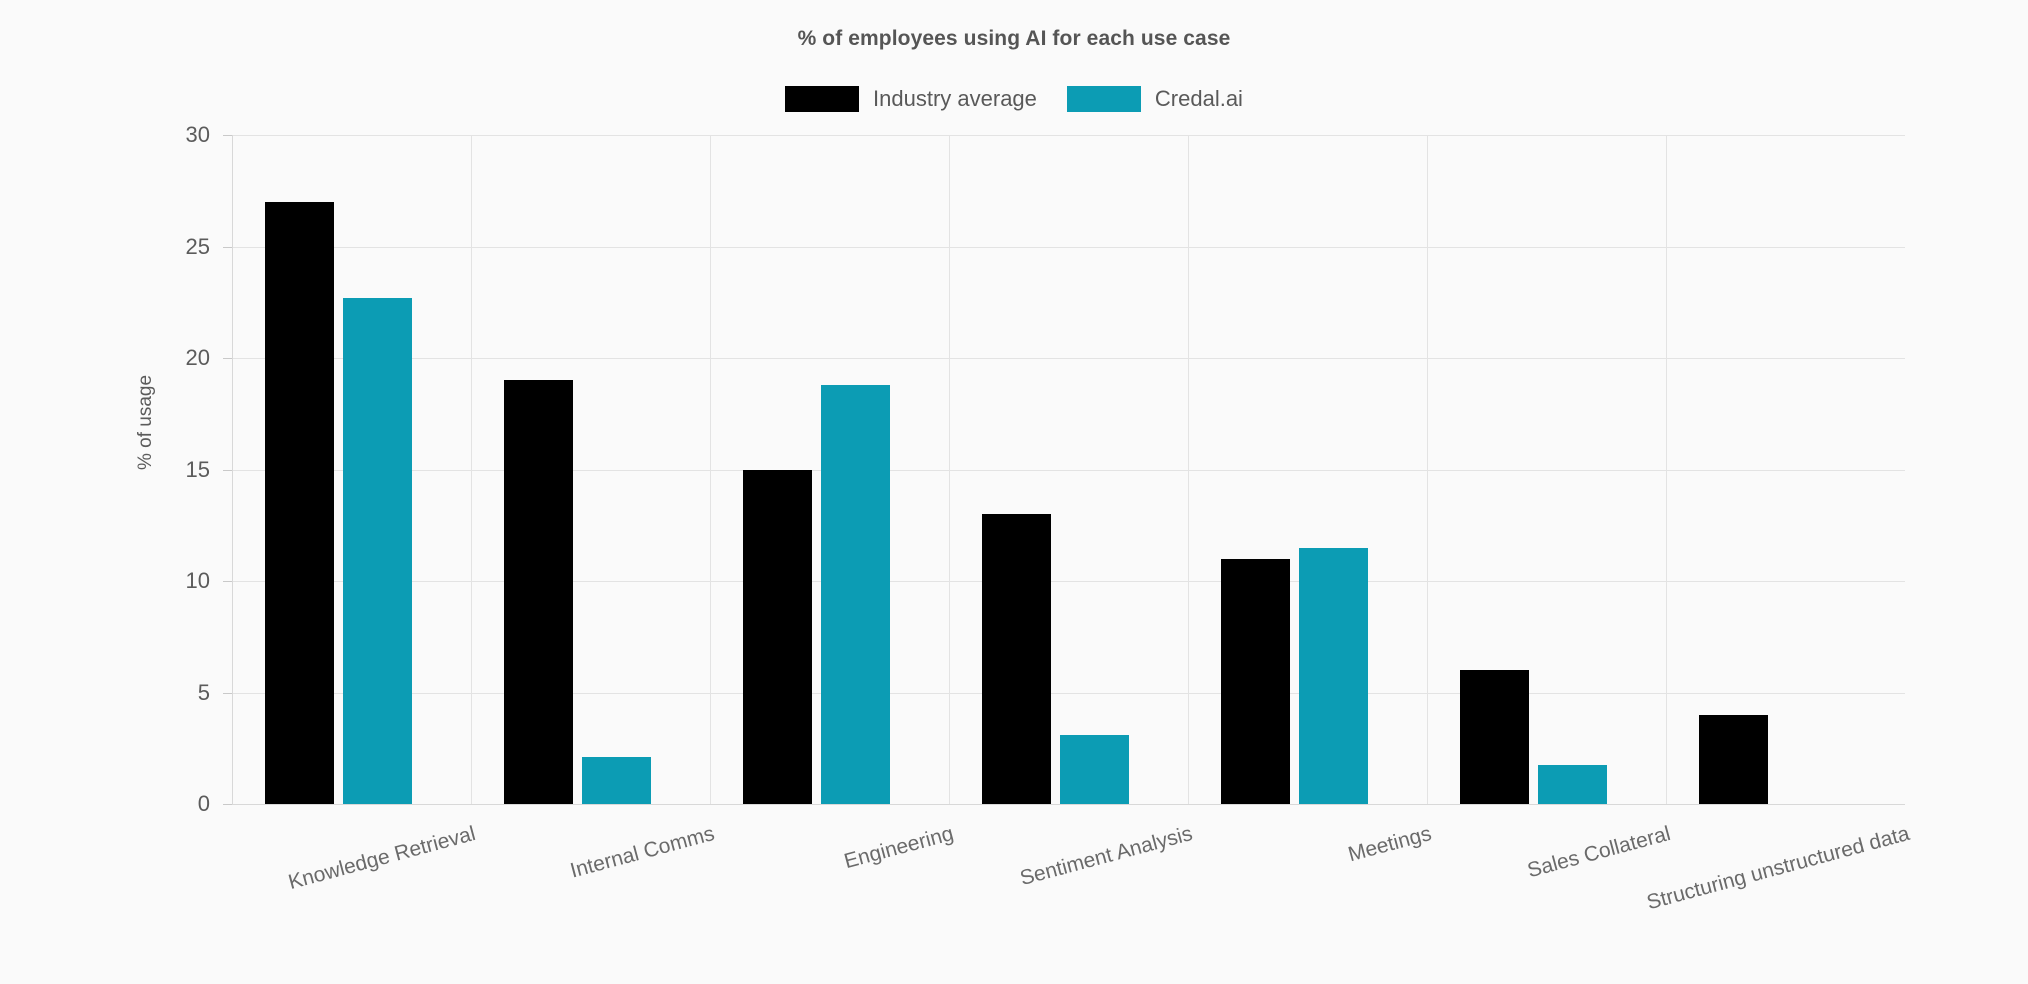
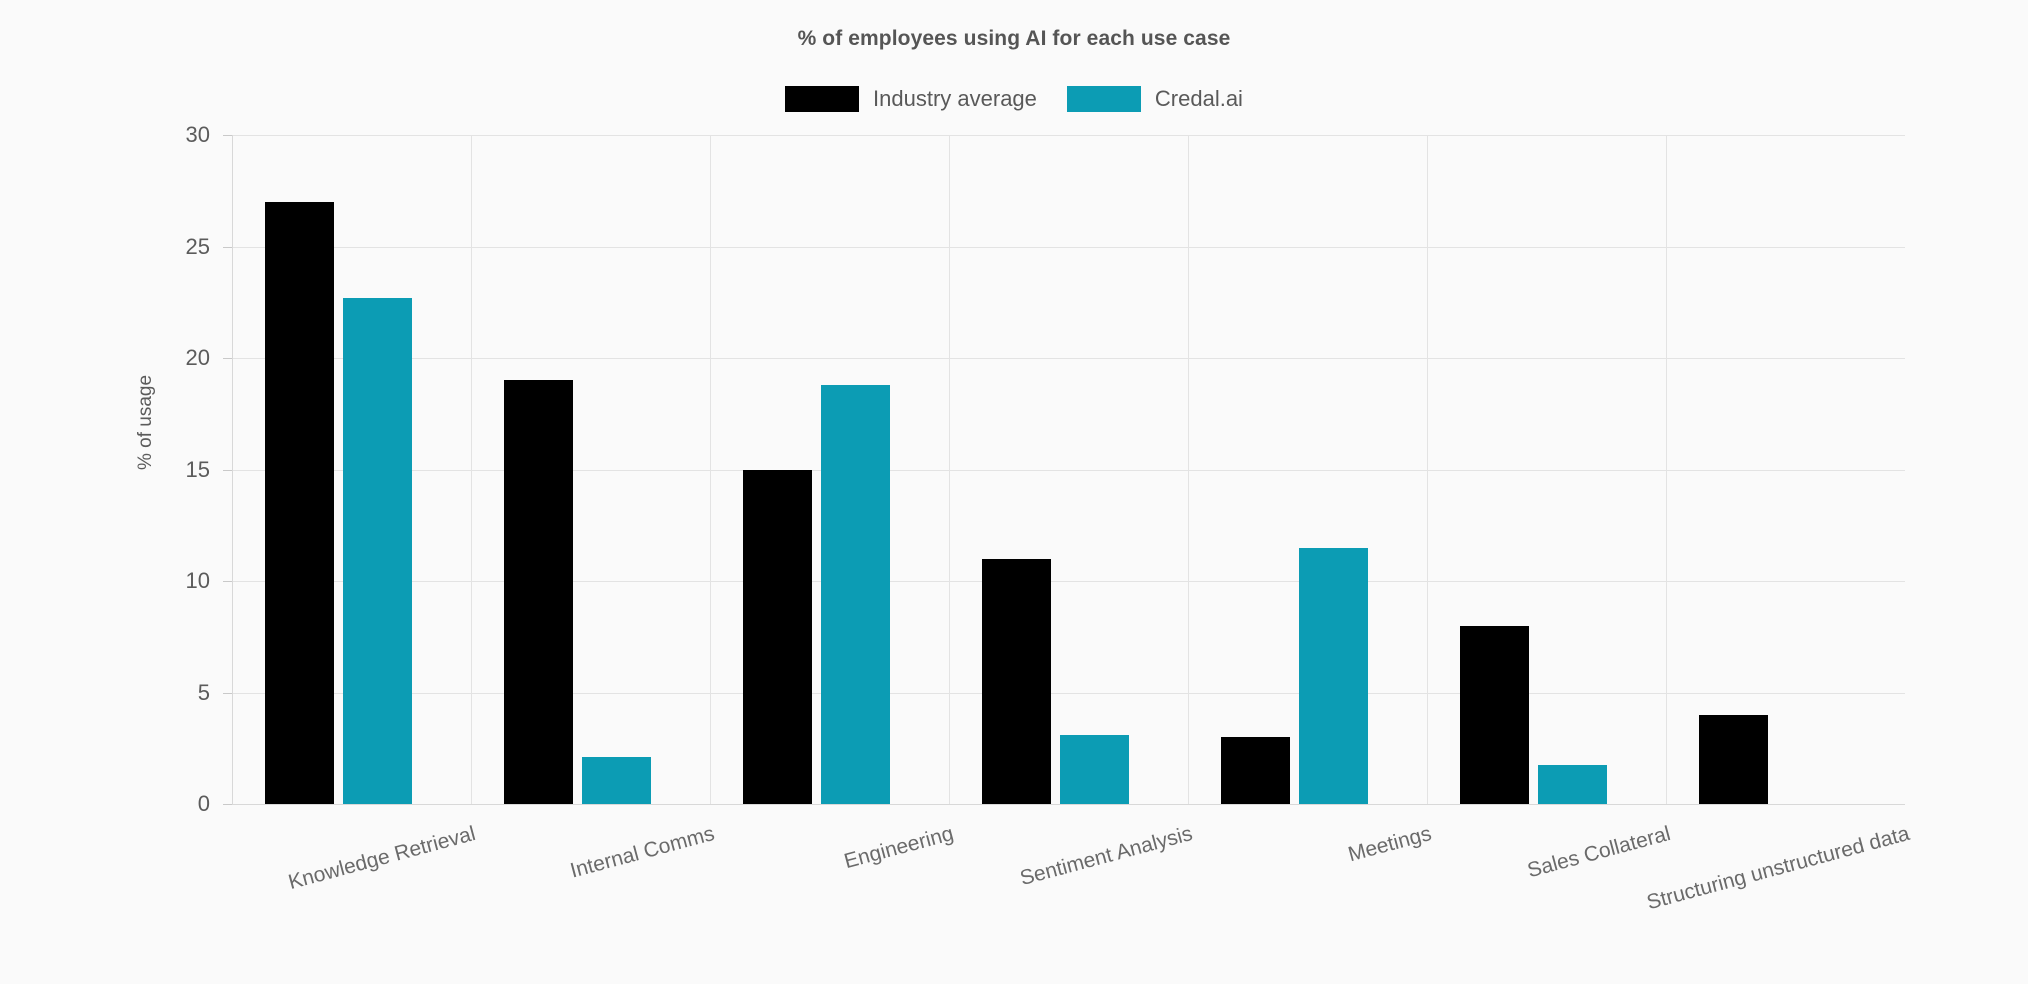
Industry average/Sentiment Analysis: 13 -> 11
Industry average/Meetings: 11 -> 3
Industry average/Sales Collateral: 6 -> 8
